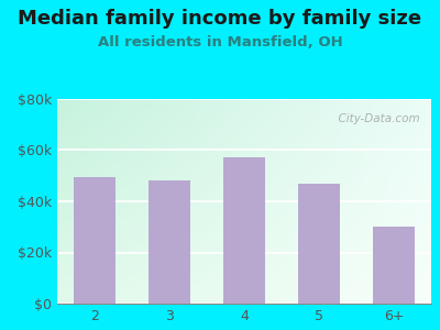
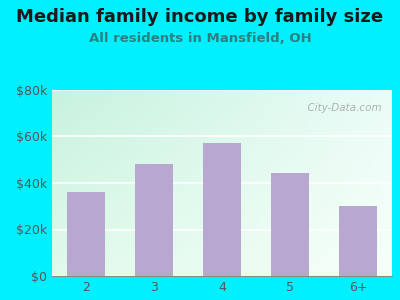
2: $49.5k -> $36.0k
5: $47.0k -> $44.5k
